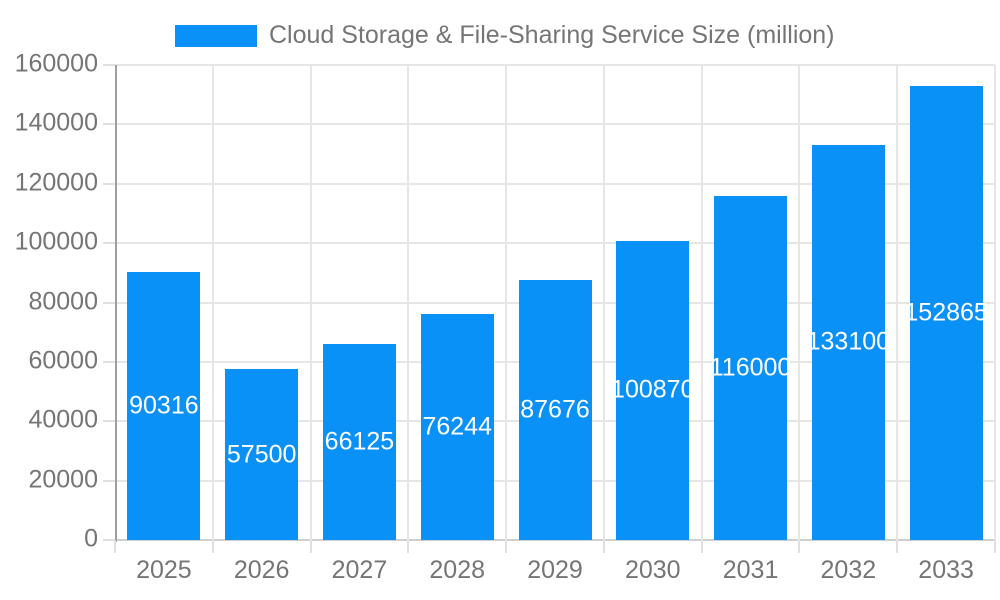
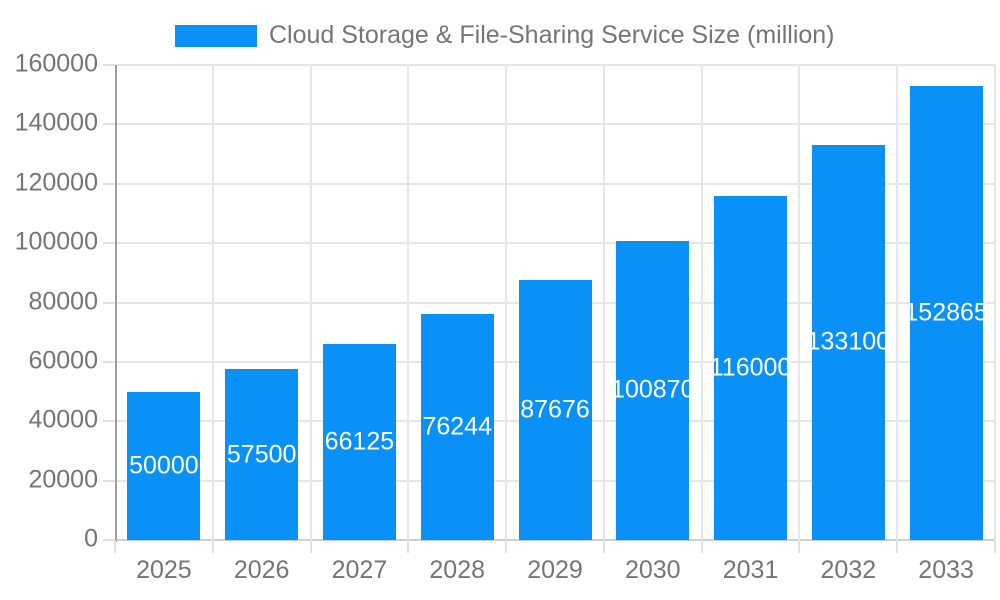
2025: 90316 -> 50000
